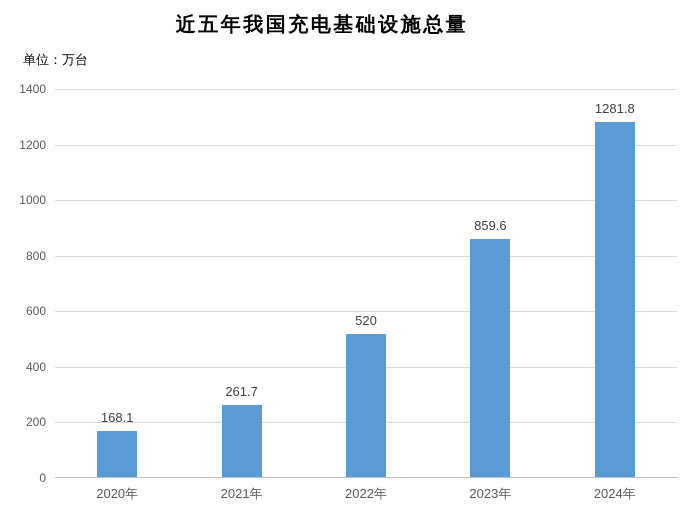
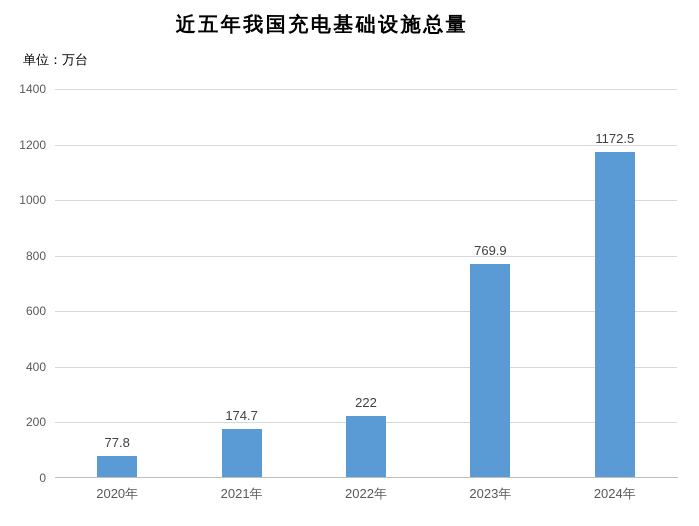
2020年: 168.1 -> 77.8
2021年: 261.7 -> 174.7
2022年: 520 -> 222
2023年: 859.6 -> 769.9
2024年: 1281.8 -> 1172.5
